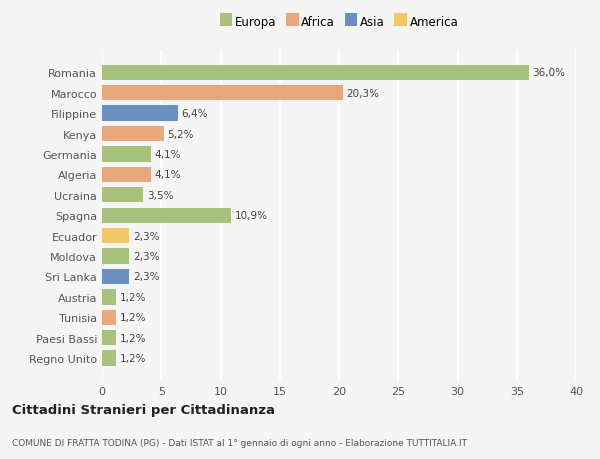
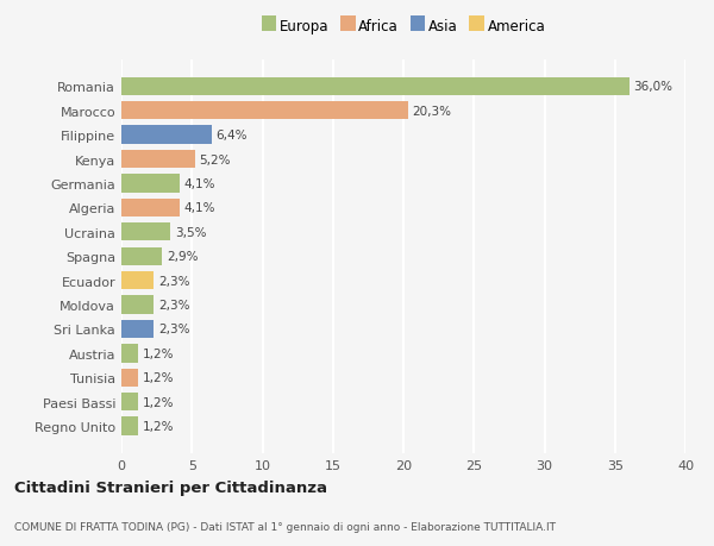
Spagna: 10,9% -> 2,9%
